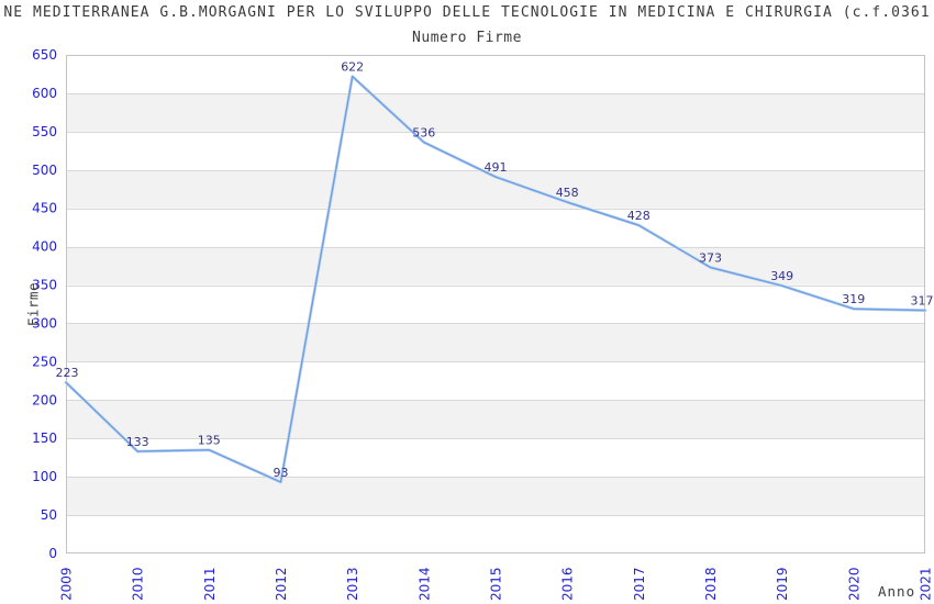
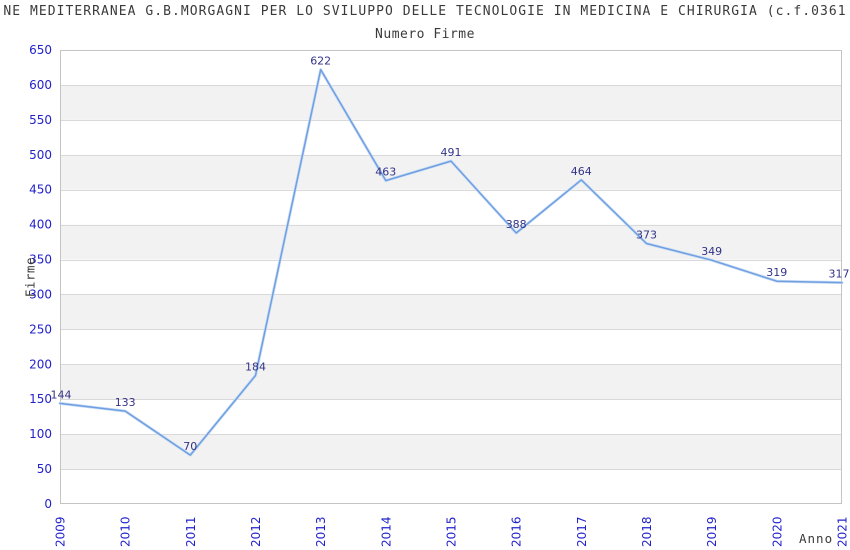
2009: 223 -> 144
2011: 135 -> 70
2012: 93 -> 184
2014: 536 -> 463
2016: 458 -> 388
2017: 428 -> 464
